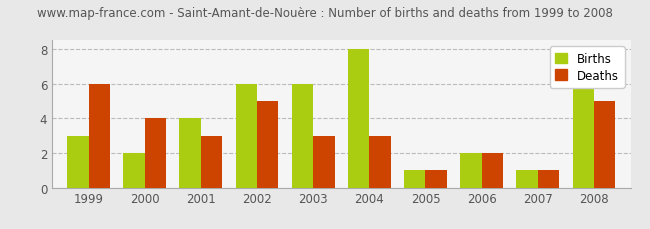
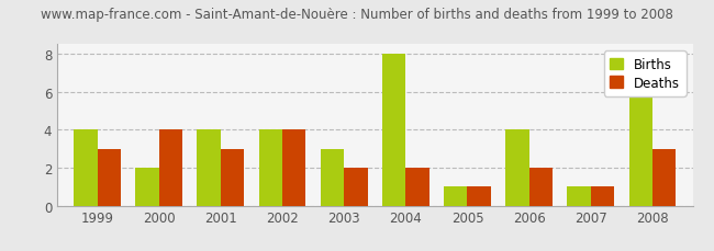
Births/1999: 3 -> 4
Deaths/1999: 6 -> 3
Births/2002: 6 -> 4
Deaths/2002: 5 -> 4
Births/2003: 6 -> 3
Deaths/2003: 3 -> 2
Deaths/2004: 3 -> 2
Births/2006: 2 -> 4
Deaths/2008: 5 -> 3
